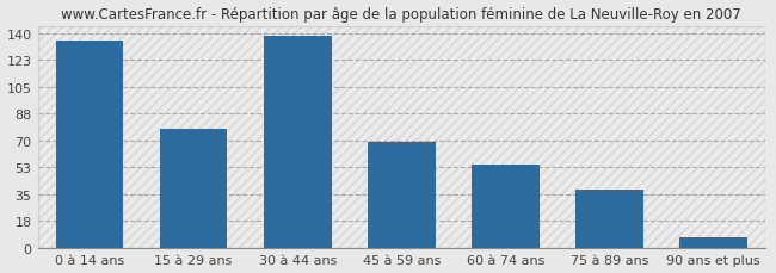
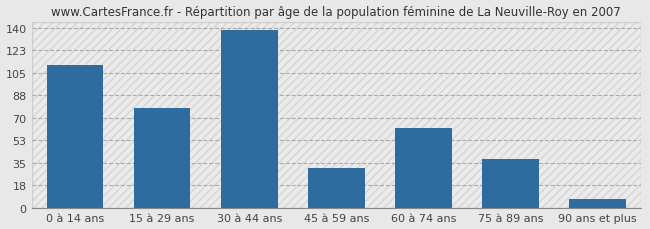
0 à 14 ans: 135 -> 111
45 à 59 ans: 69 -> 31
60 à 74 ans: 54 -> 62
